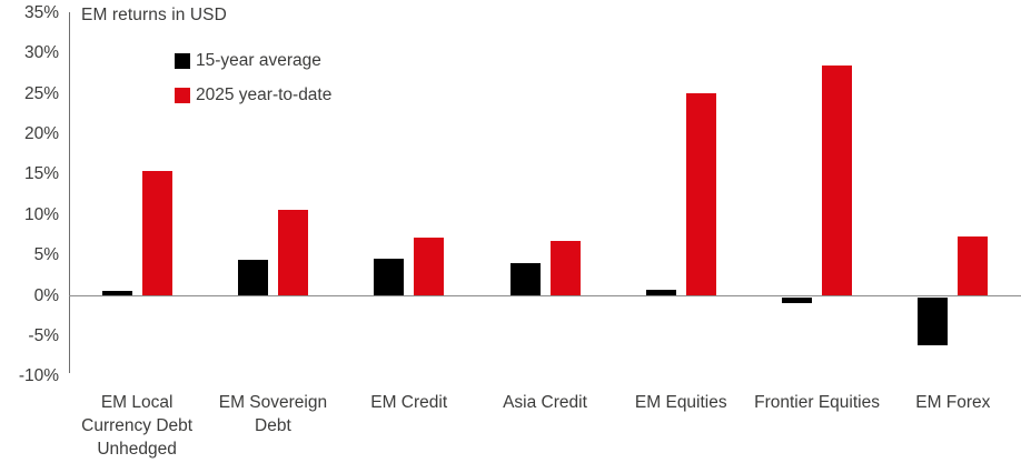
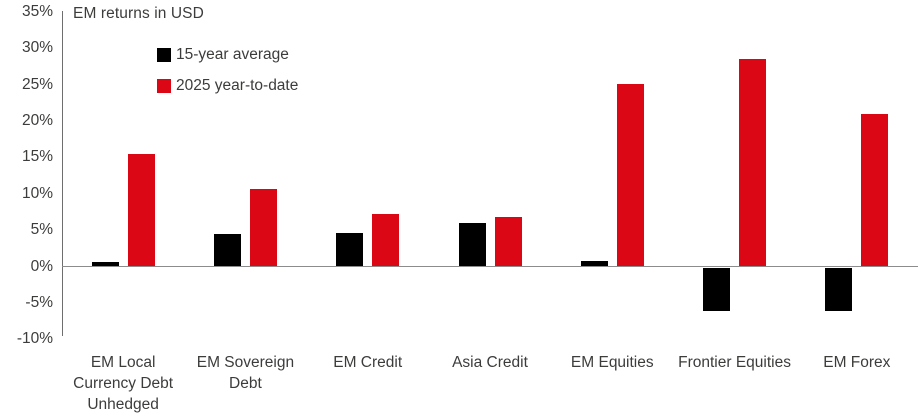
15-year average/Asia Credit: 4% -> 6%
15-year average/Frontier Equities: -1% -> -6%
2025 year-to-date/EM Forex: 7% -> 21%
